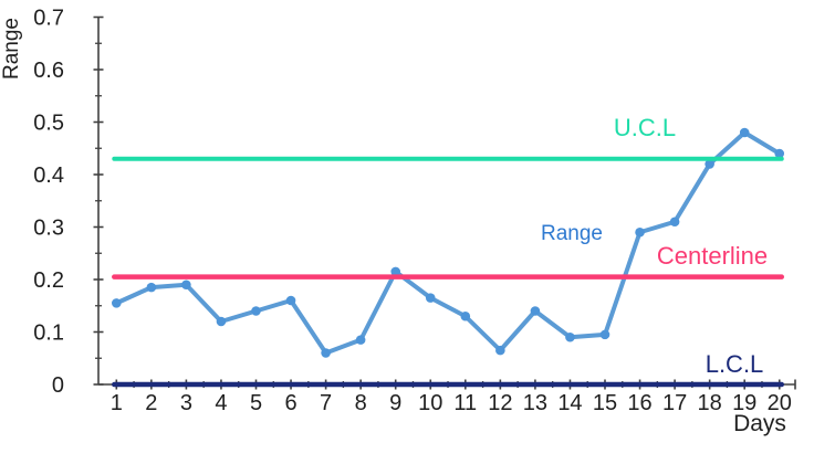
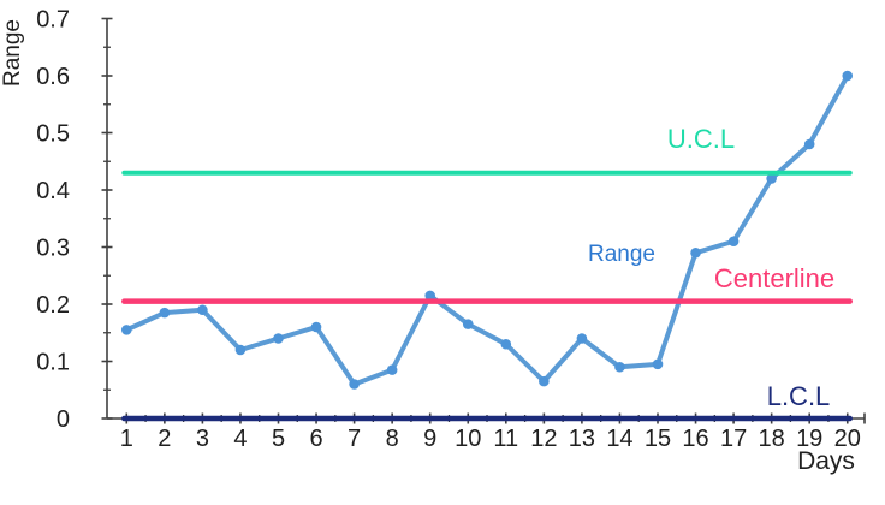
20: 0.44 -> 0.60
